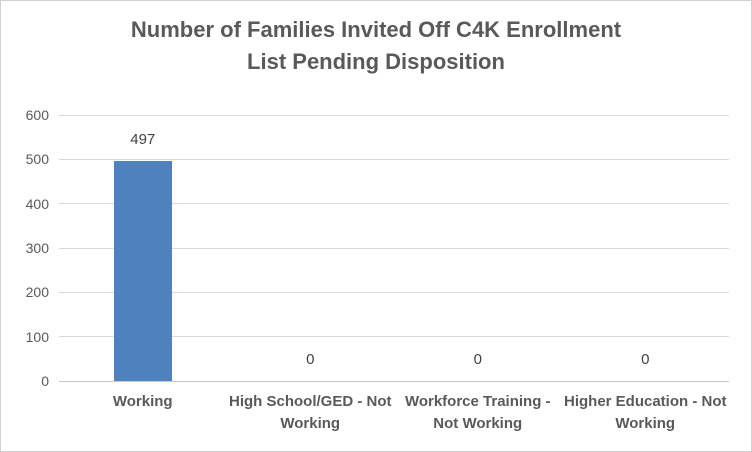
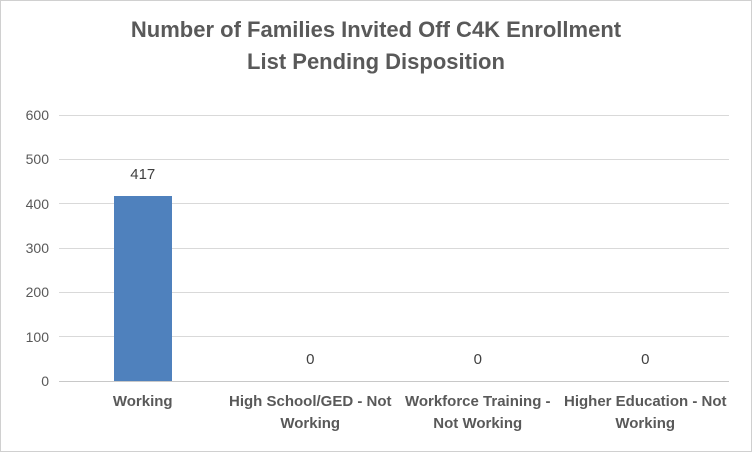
Working: 497 -> 417
